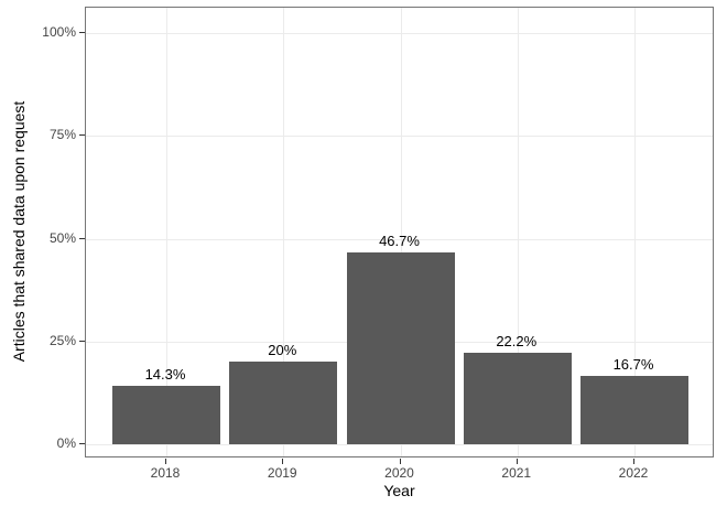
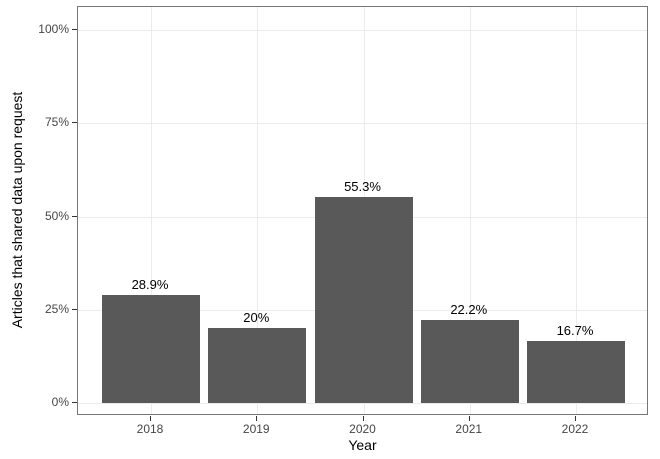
2018: 14.3% -> 28.9%
2020: 46.7% -> 55.3%
